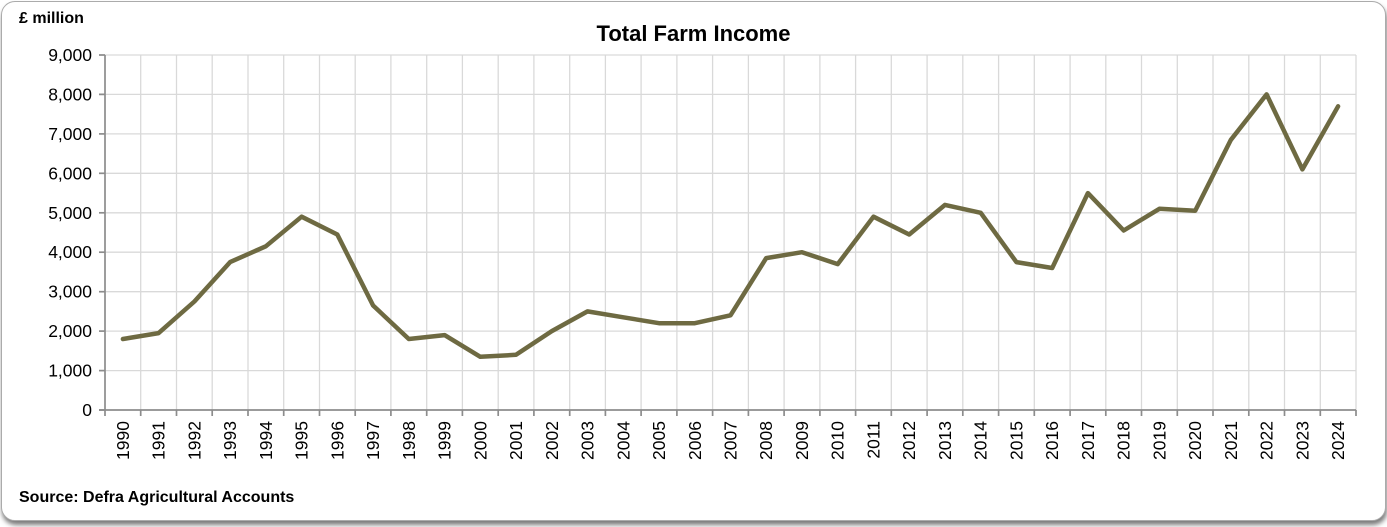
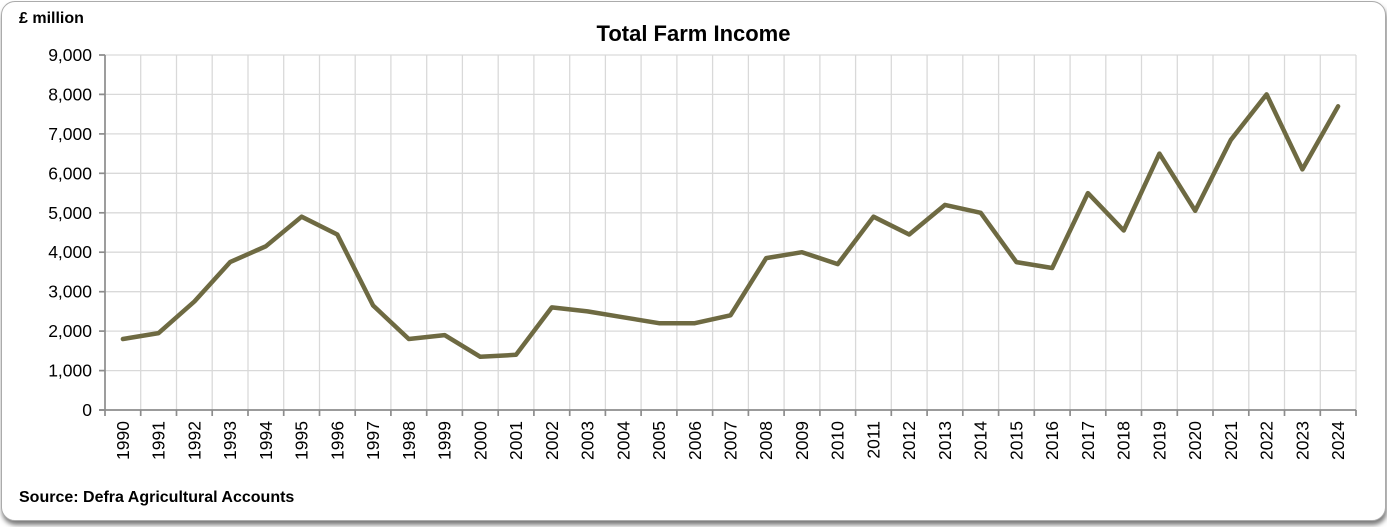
2002: 2000 -> 2600
2019: 5100 -> 6500
